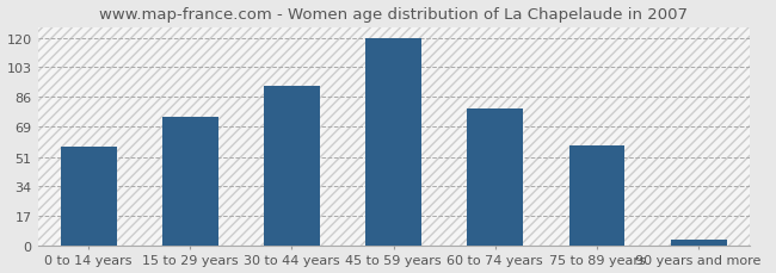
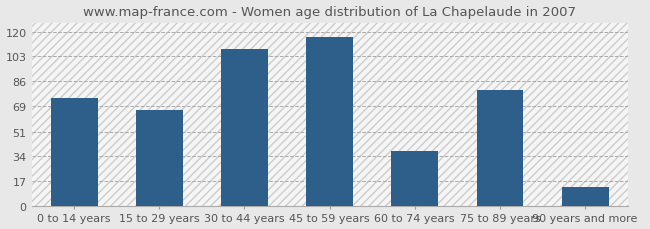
0 to 14 years: 57 -> 74
15 to 29 years: 74 -> 66
30 to 44 years: 92 -> 108
45 to 59 years: 120 -> 116
60 to 74 years: 79 -> 38
75 to 89 years: 58 -> 80
90 years and more: 3 -> 13
